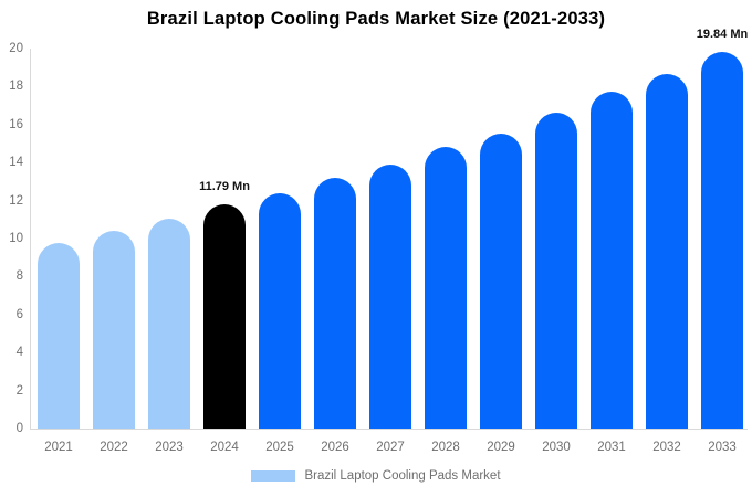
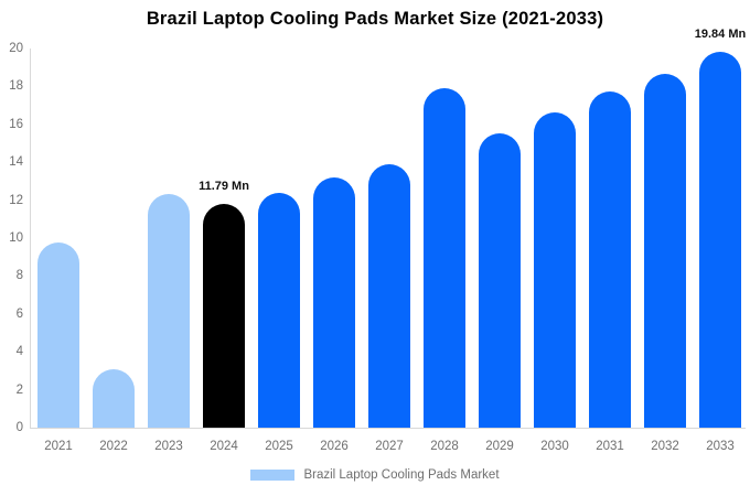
2022: 10.4 -> 3.1
2023: 11.1 -> 12.3
2028: 14.8 -> 17.9
